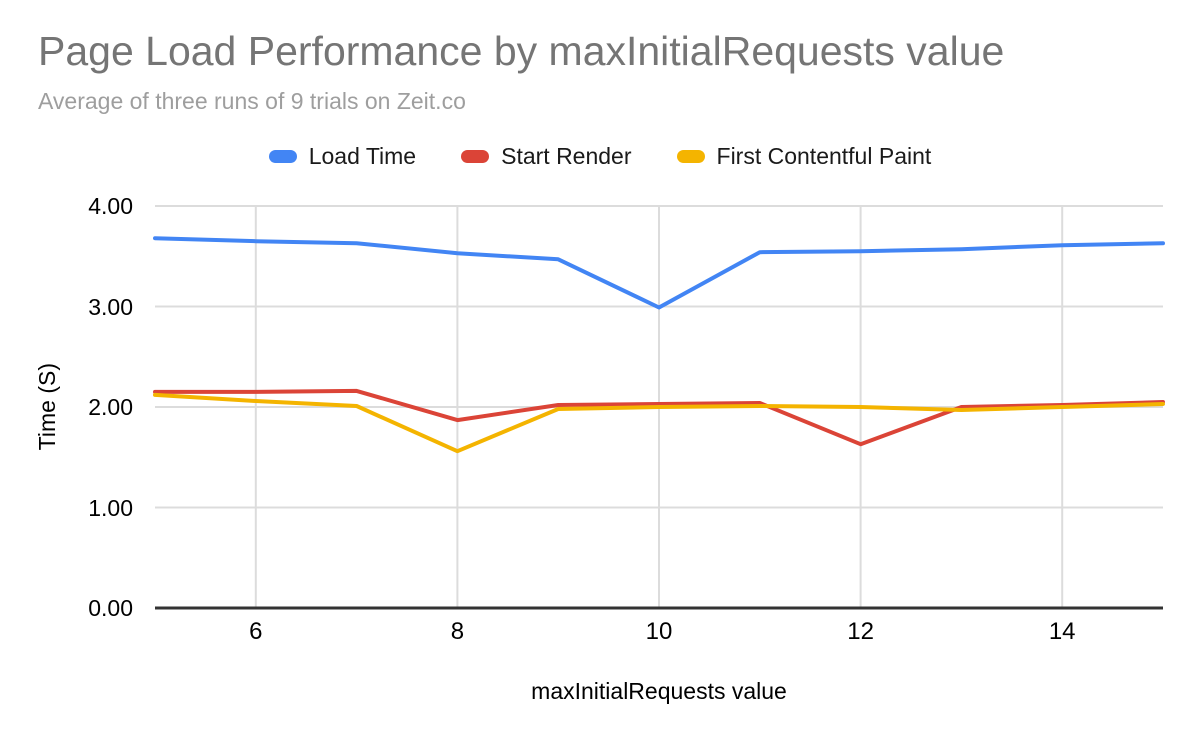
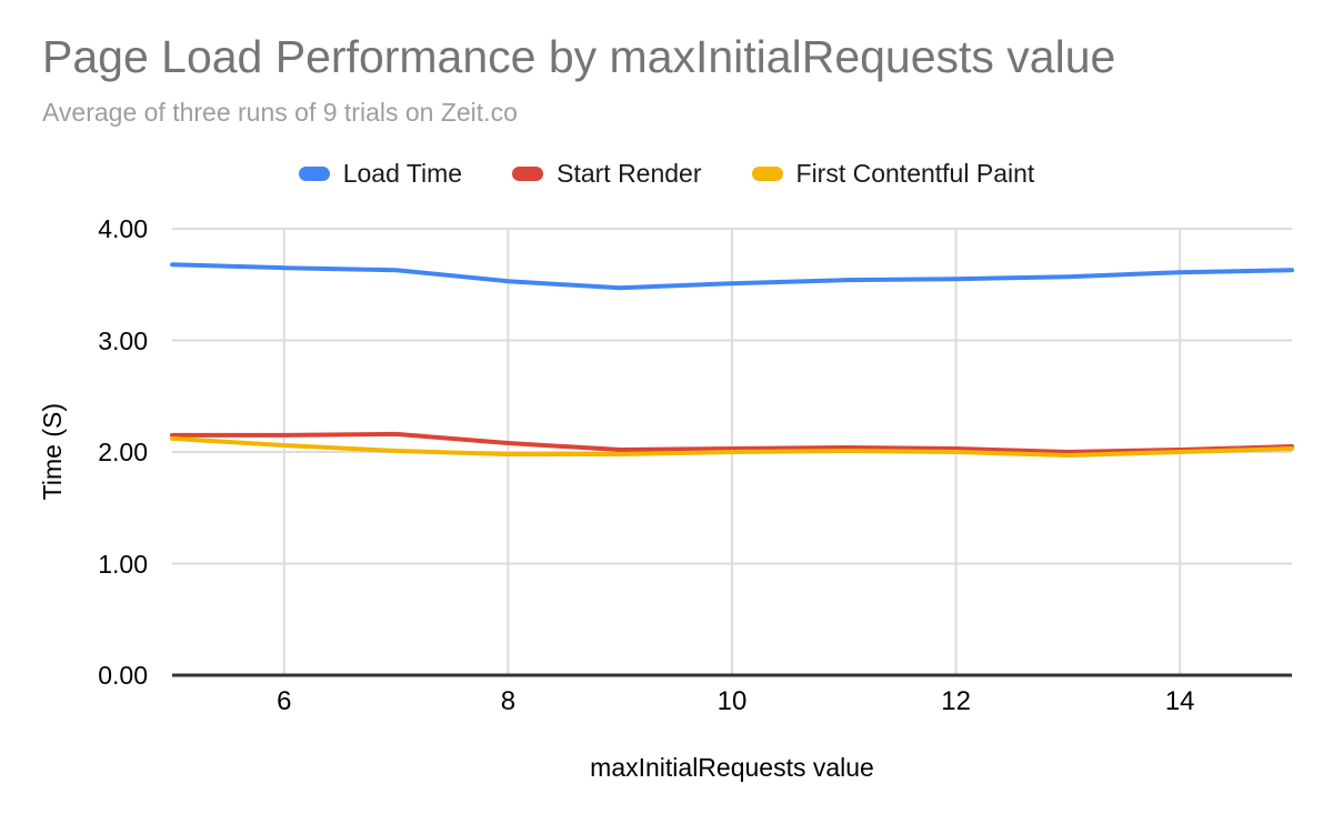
Start Render/8: 1.87 -> 2.08
First Contentful Paint/8: 1.56 -> 1.98
Load Time/10: 2.99 -> 3.51
Start Render/12: 1.63 -> 2.03
